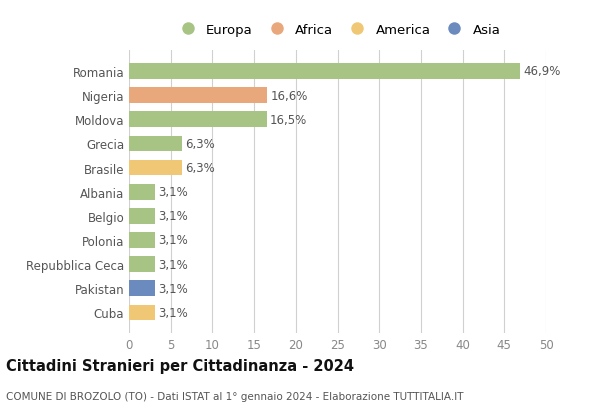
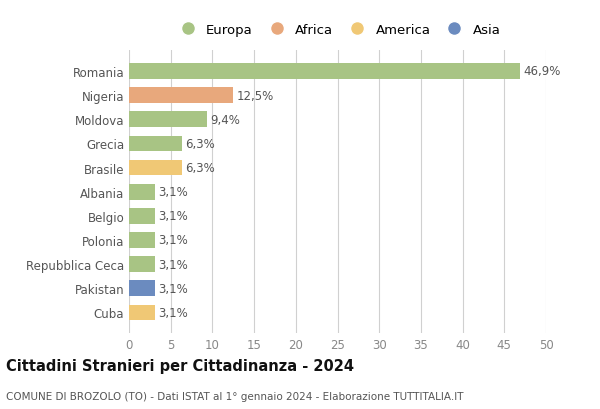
Nigeria: 16,6% -> 12,5%
Moldova: 16,5% -> 9,4%
